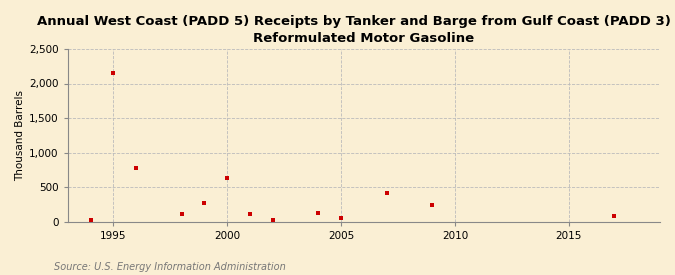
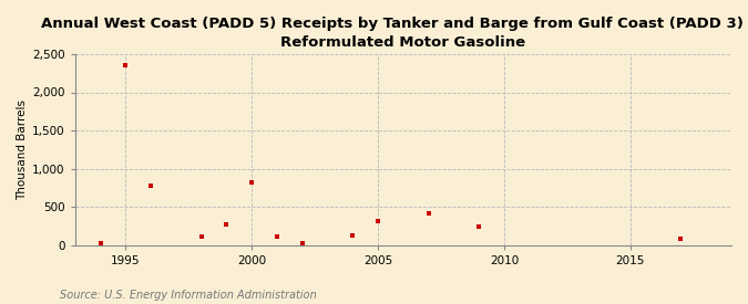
1995: 2,150 -> 2,360
2000: 630 -> 820
2005: 60 -> 320
